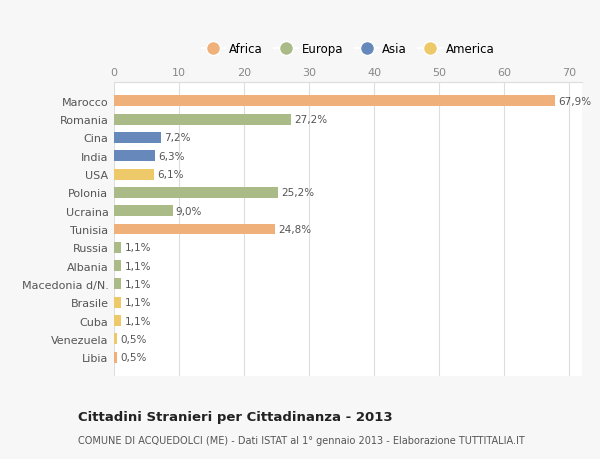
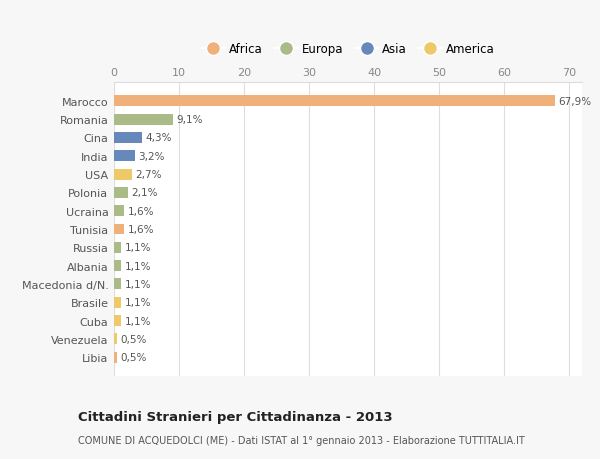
Romania: 27,2% -> 9,1%
Cina: 7,2% -> 4,3%
India: 6,3% -> 3,2%
USA: 6,1% -> 2,7%
Polonia: 25,2% -> 2,1%
Ucraina: 9,0% -> 1,6%
Tunisia: 24,8% -> 1,6%
